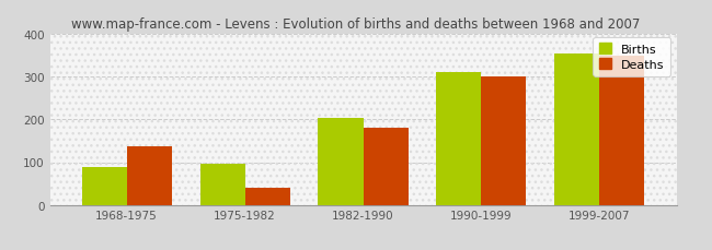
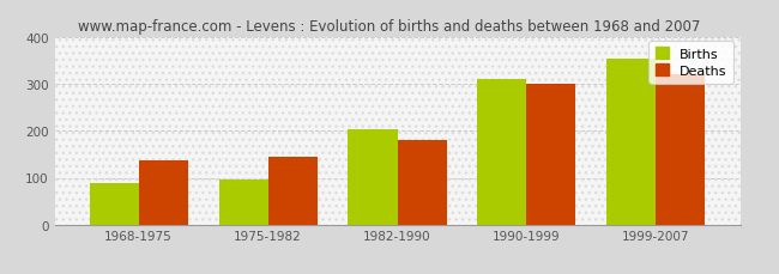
Deaths/1975-1982: 40 -> 144
Deaths/1999-2007: 350 -> 322
